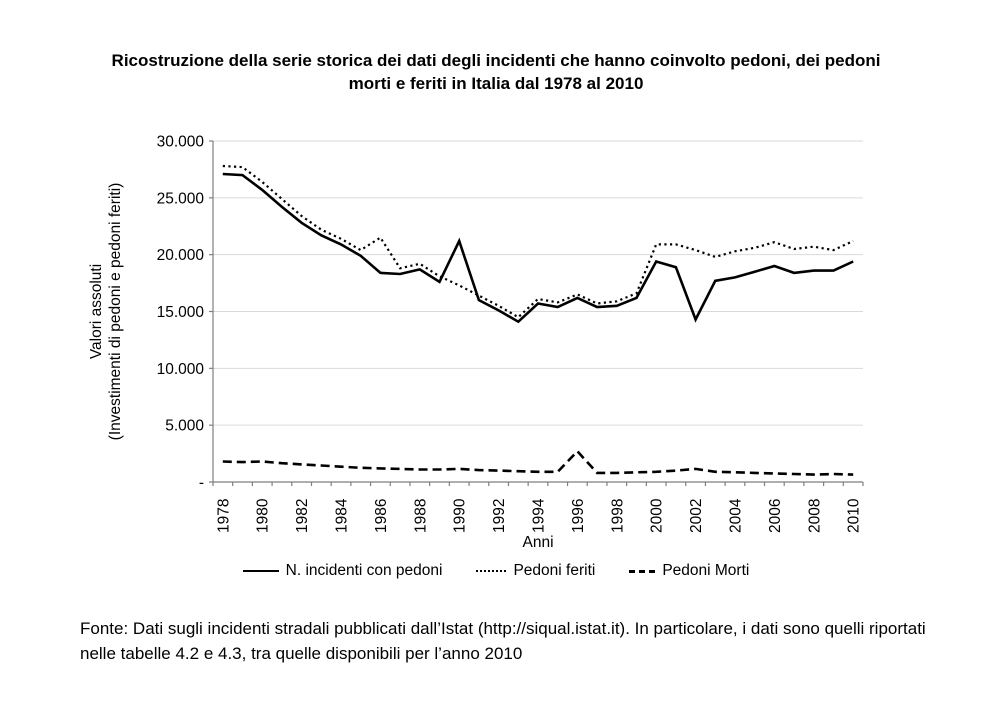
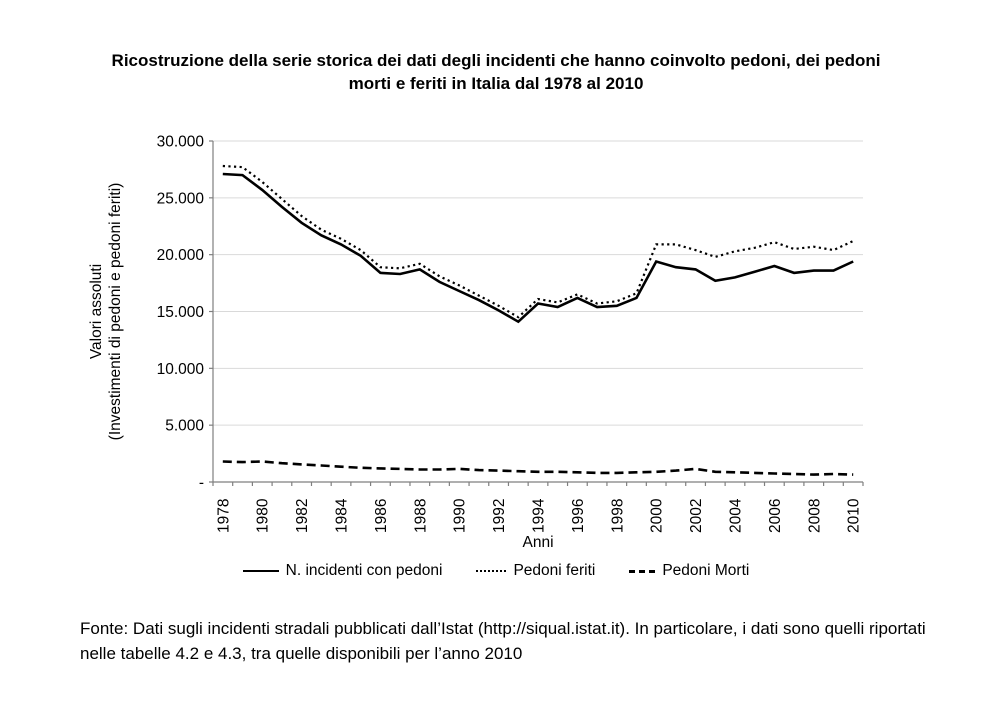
Pedoni feriti/1986: 21500 -> 18900
N. incidenti con pedoni/1990: 21200 -> 16800
Pedoni Morti/1996: 2700 -> 800
N. incidenti con pedoni/2002: 14300 -> 18700
